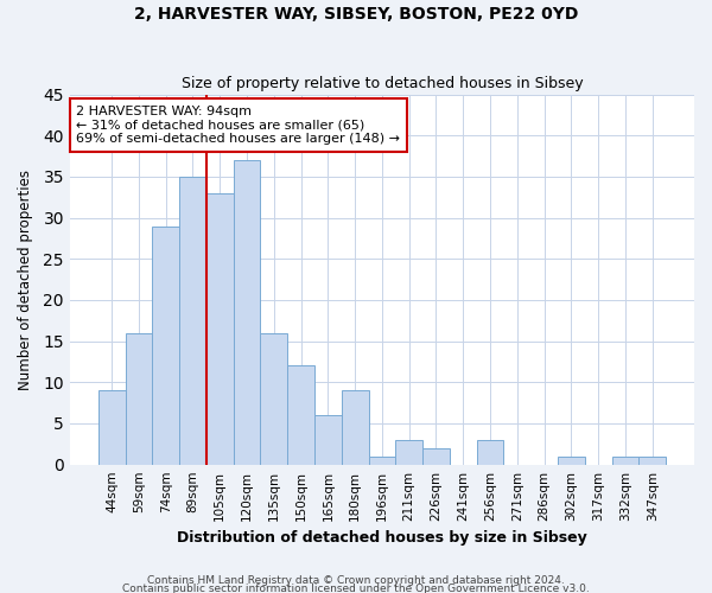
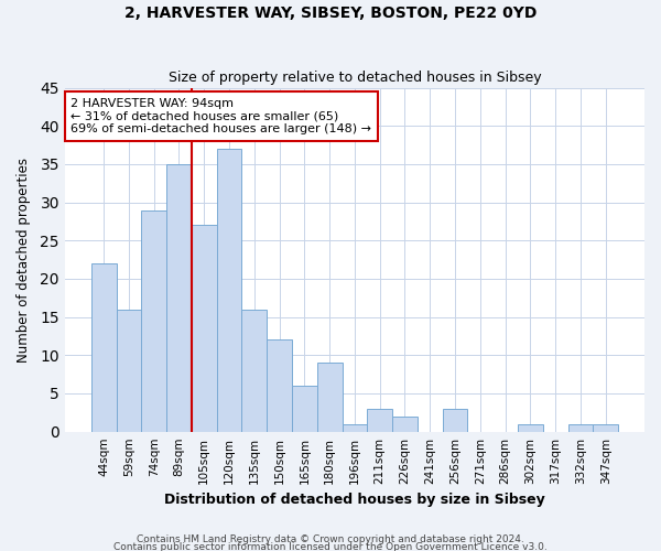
44sqm: 9 -> 22
105sqm: 33 -> 27
